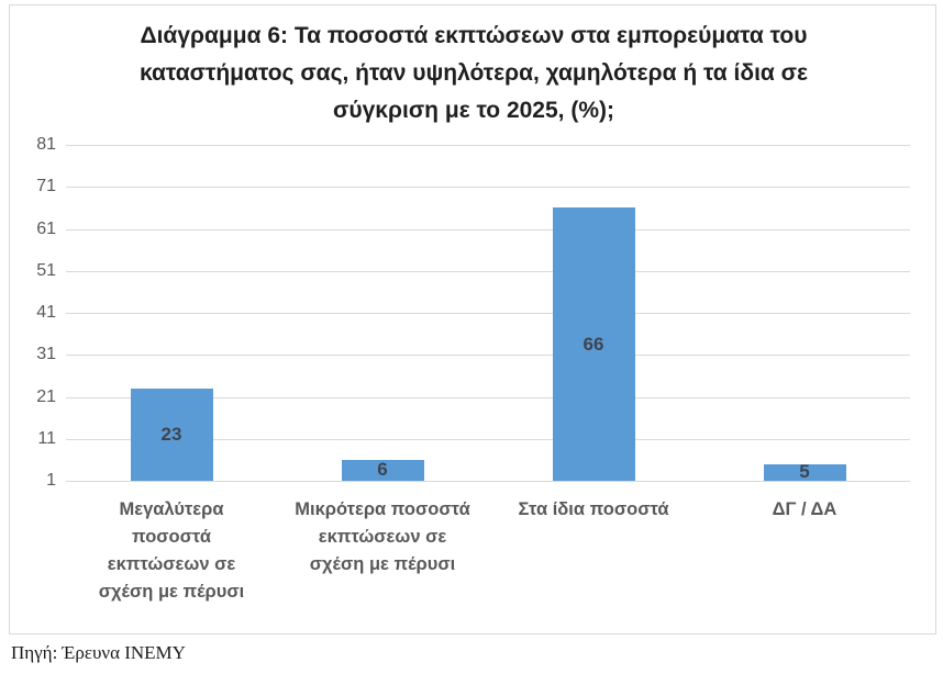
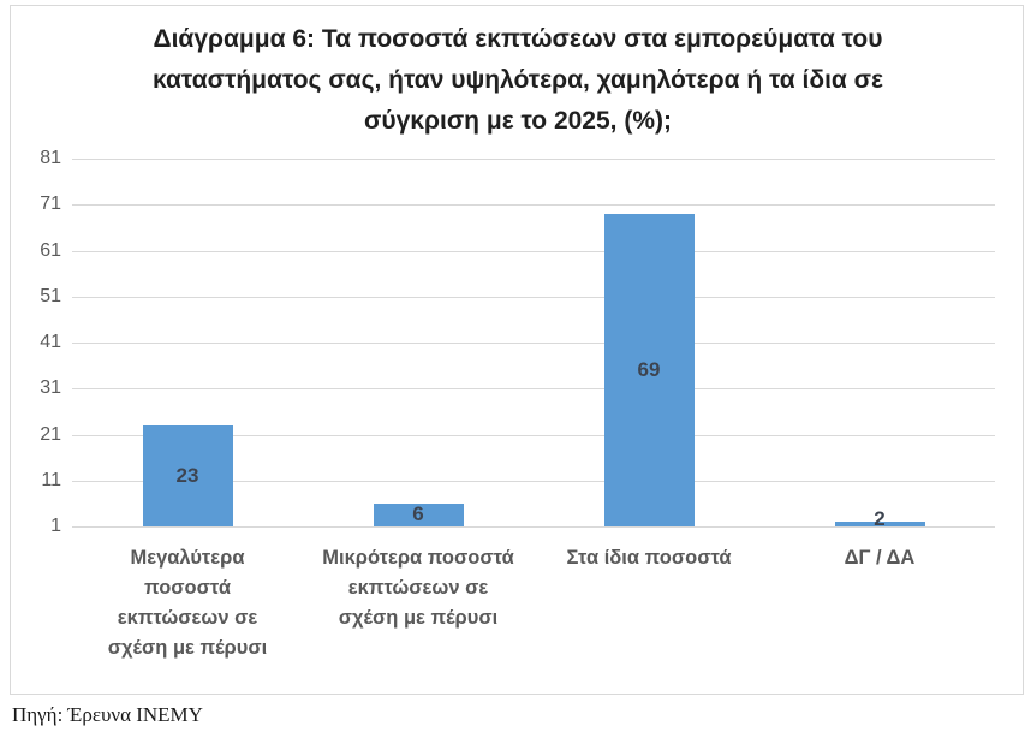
Στα ίδια ποσοστά: 66 -> 69
ΔΓ / ΔΑ: 5 -> 2
